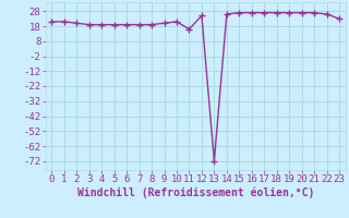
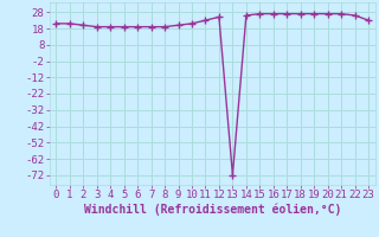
11: 16 -> 23
